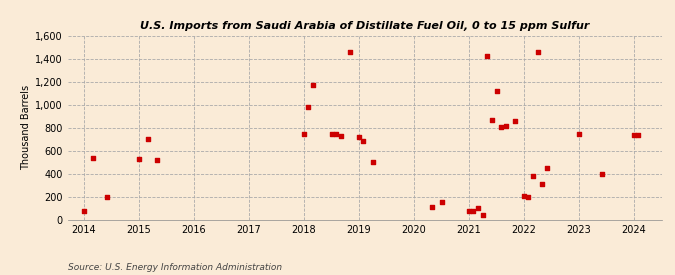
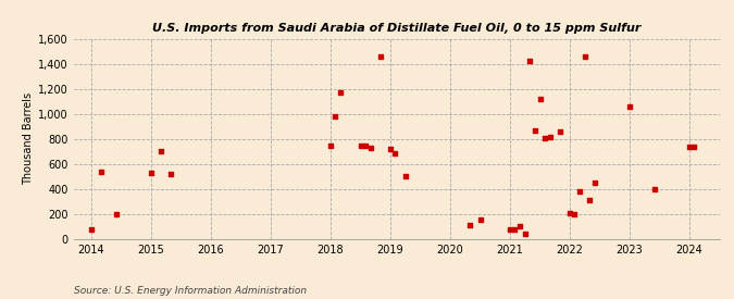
2023: 750 -> 1,060
